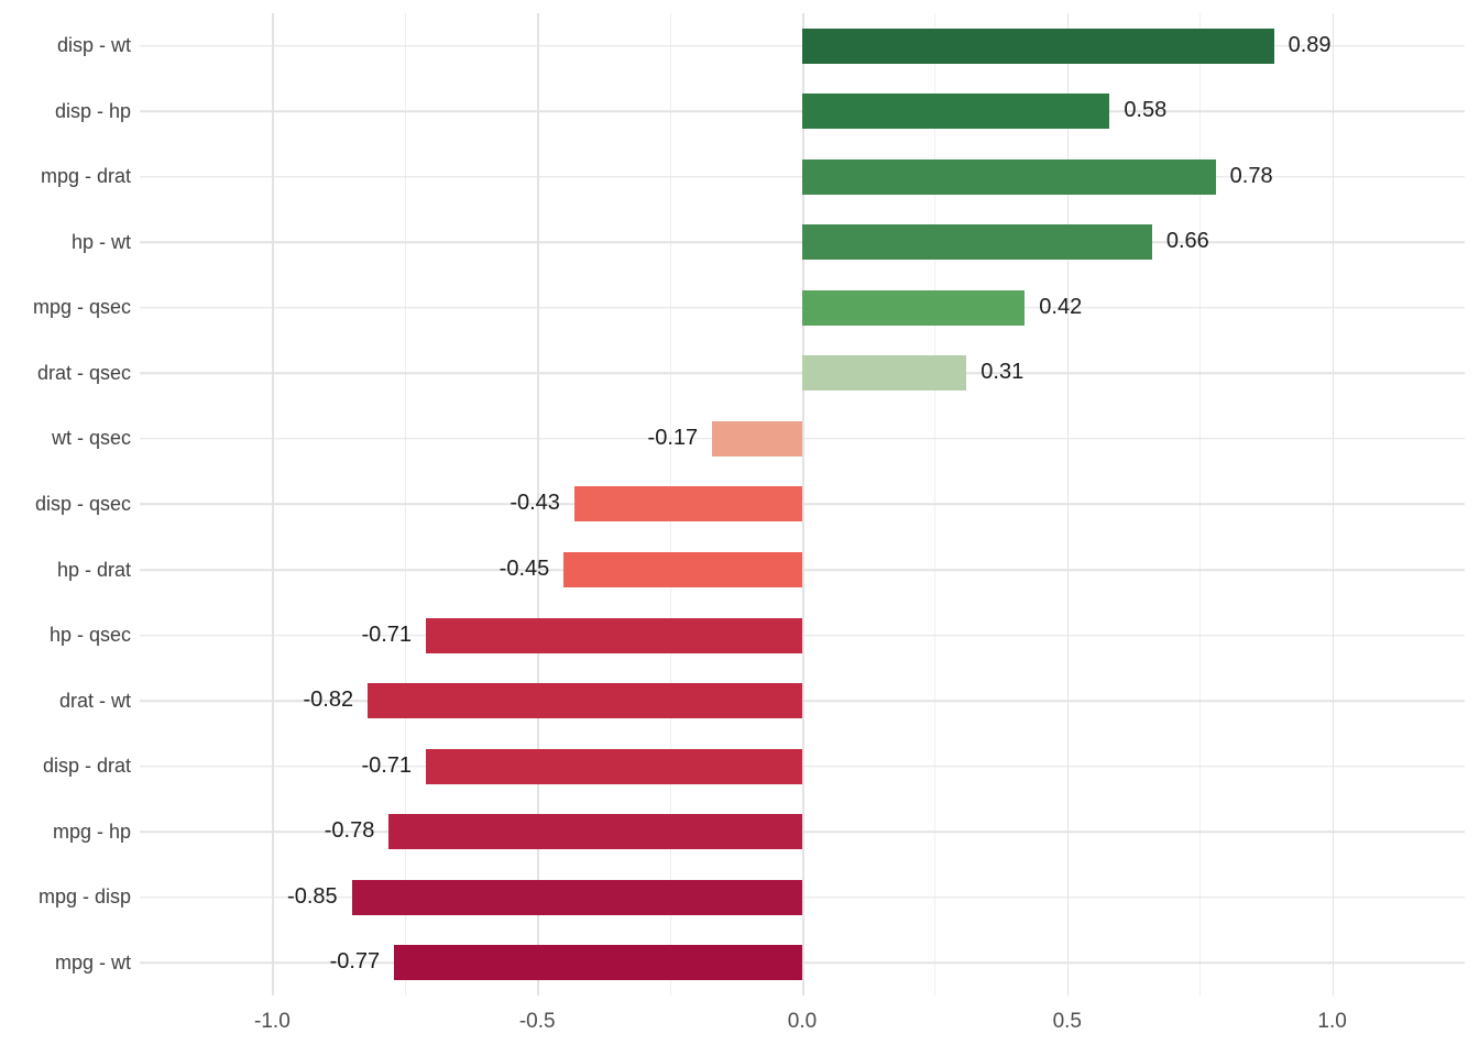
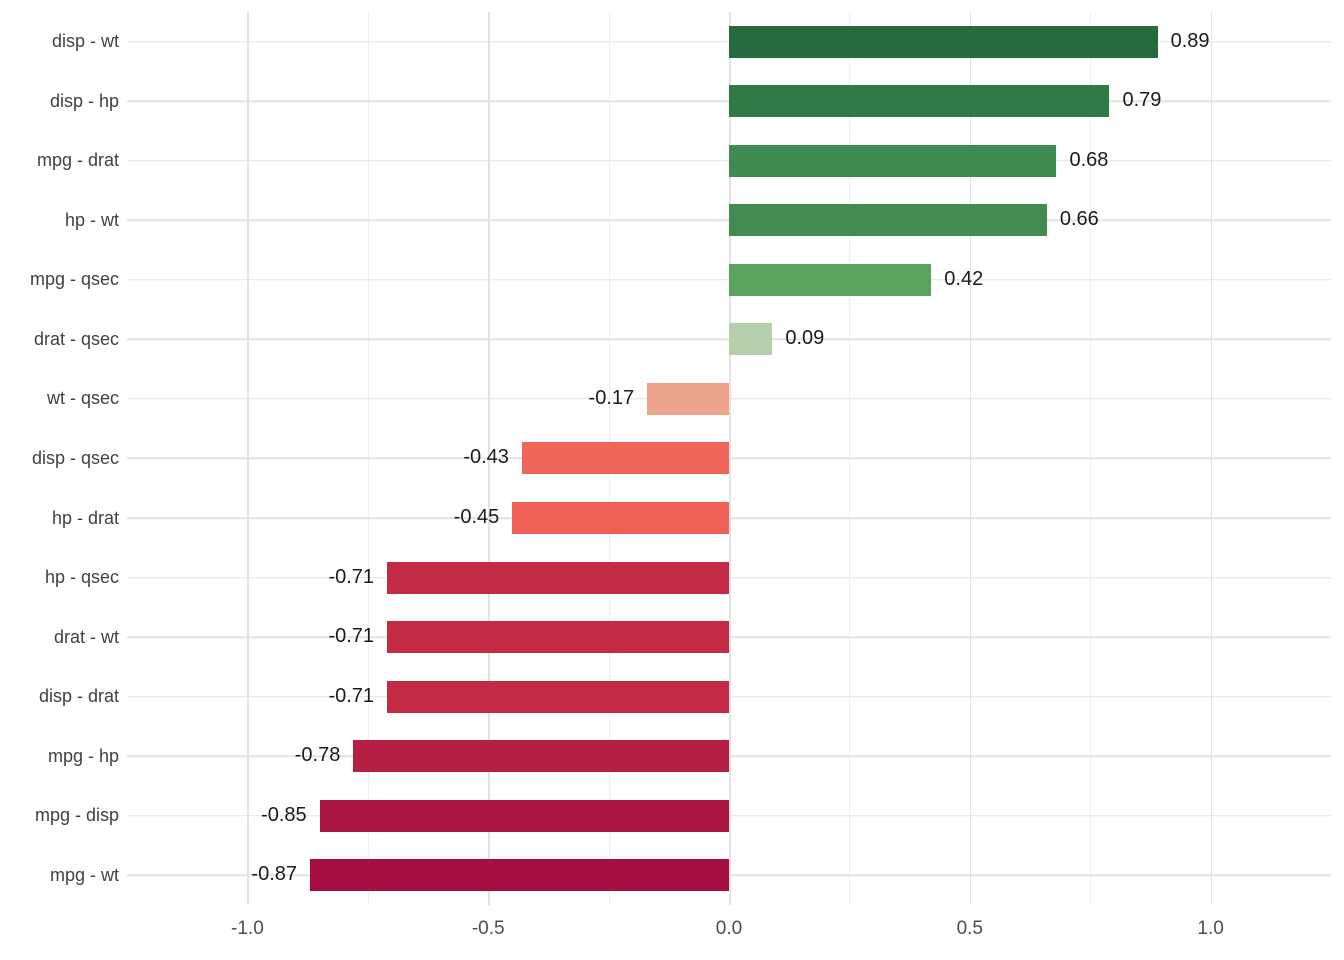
disp - hp: 0.58 -> 0.79
mpg - drat: 0.78 -> 0.68
drat - qsec: 0.31 -> 0.09
drat - wt: -0.82 -> -0.71
mpg - wt: -0.77 -> -0.87
